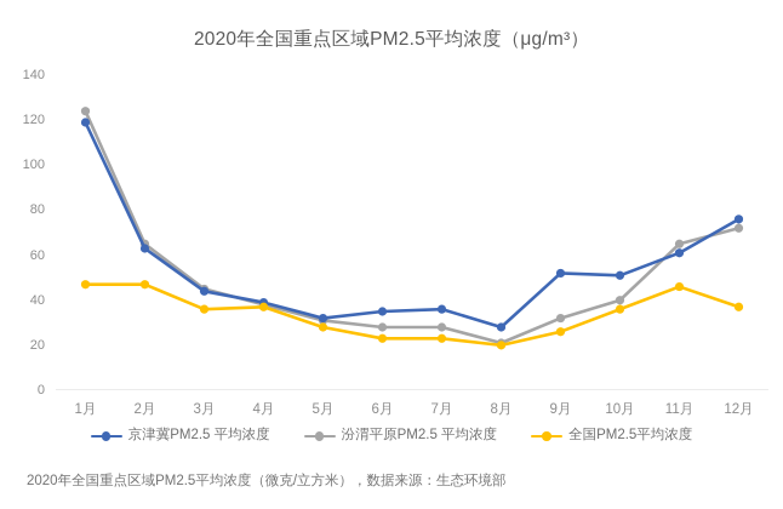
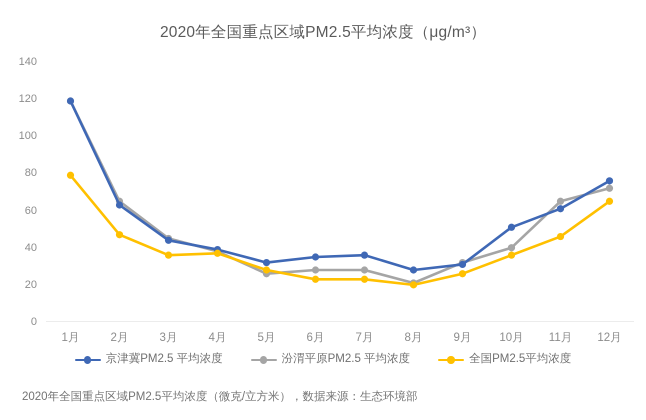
汾渭平原PM2.5 平均浓度/1月: 124 -> 119
全国PM2.5平均浓度/1月: 47 -> 79
汾渭平原PM2.5 平均浓度/5月: 31 -> 26
京津冀PM2.5 平均浓度/9月: 52 -> 31
全国PM2.5平均浓度/12月: 37 -> 65
